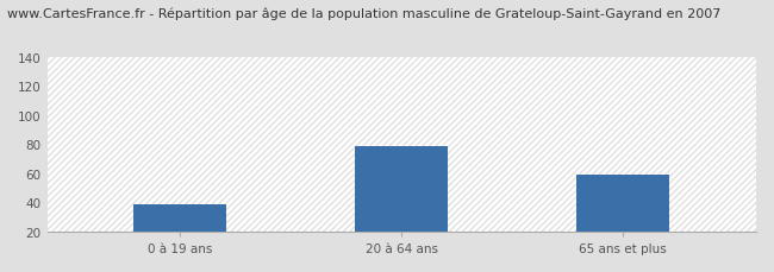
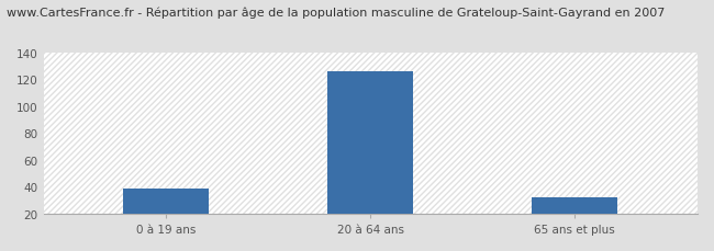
20 à 64 ans: 79 -> 126
65 ans et plus: 59 -> 32
